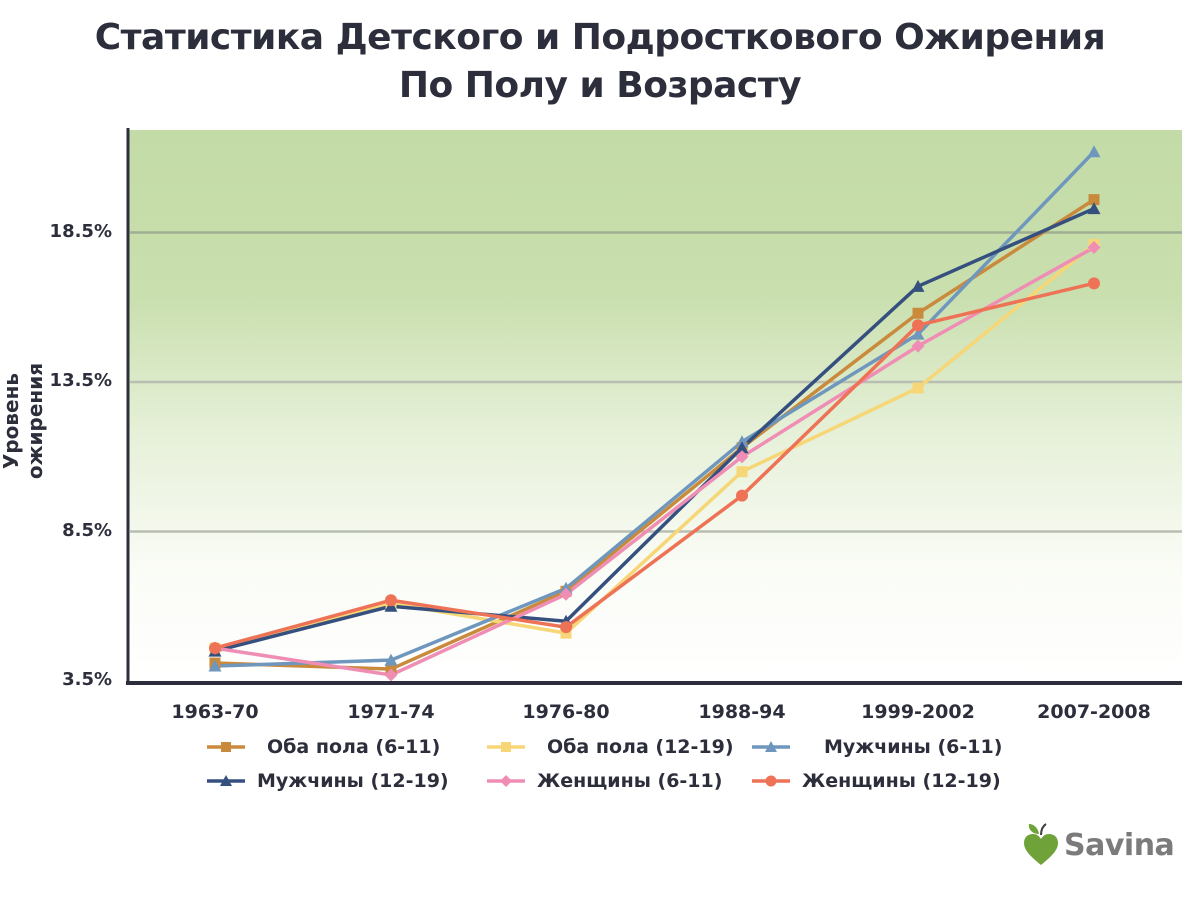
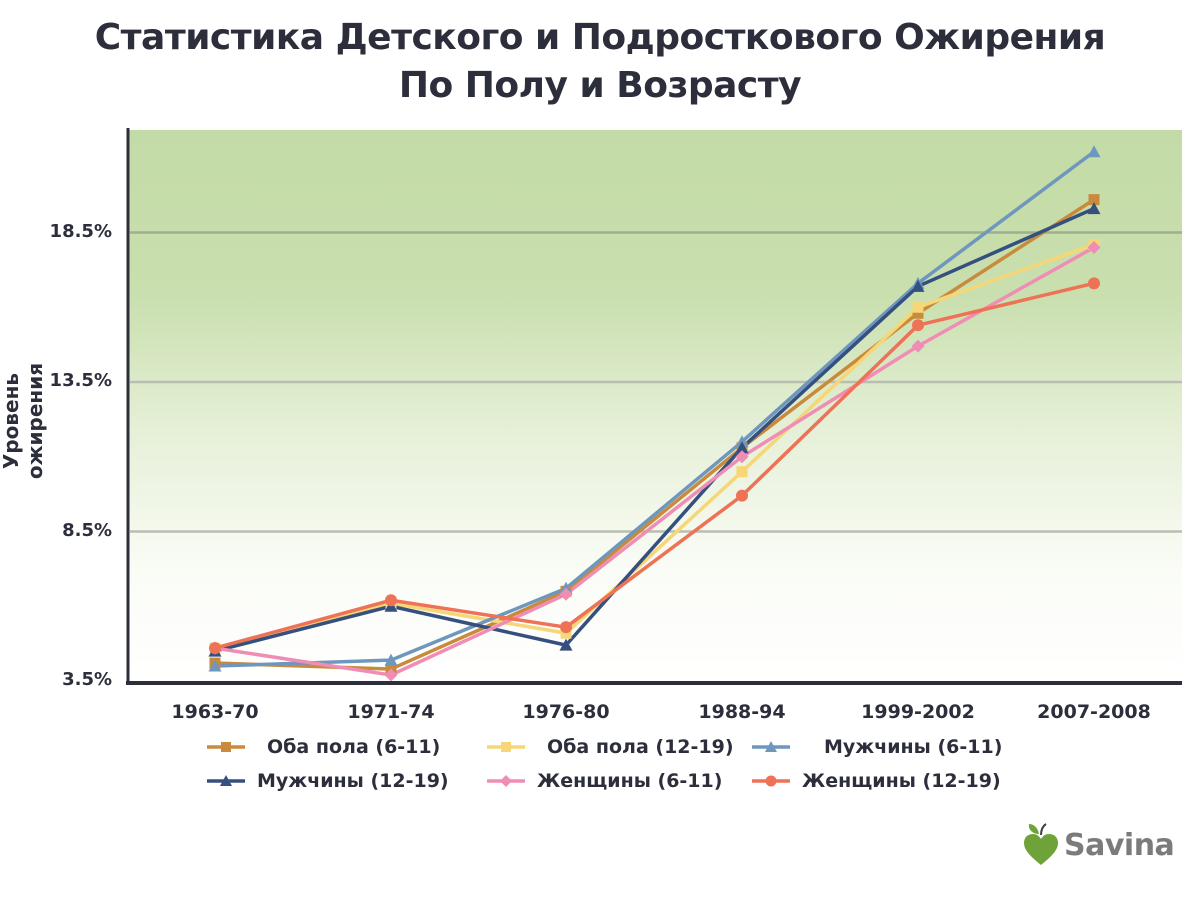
Мужчины (12-19)/1976-80: 5.5% -> 4.7%
Оба пола (12-19)/1999-2002: 13.3% -> 16.0%
Мужчины (6-11)/1999-2002: 15.1% -> 16.8%
